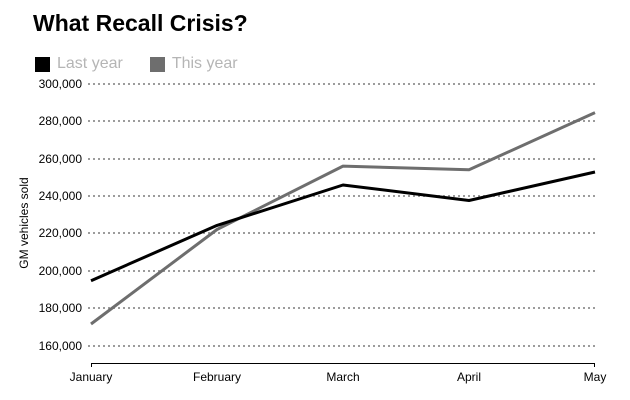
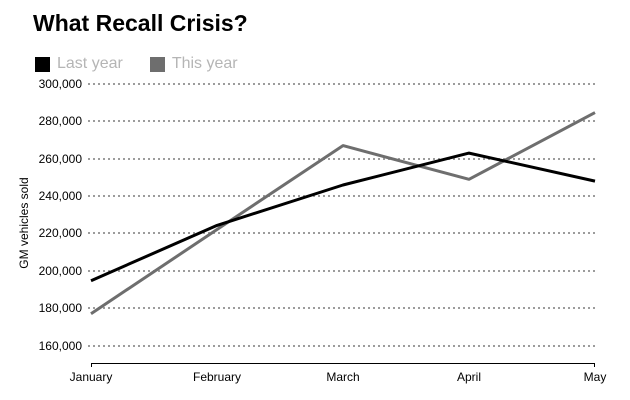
This year/January: 171000 -> 177000
This year/March: 256000 -> 267000
Last year/April: 238000 -> 263000
This year/April: 254000 -> 249000
Last year/May: 253000 -> 248000
